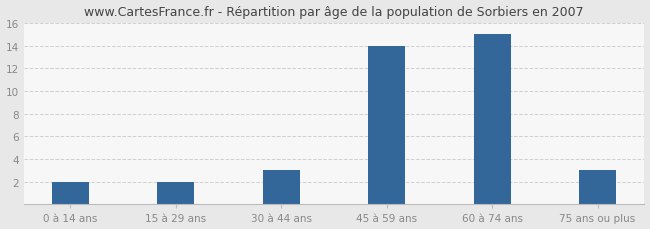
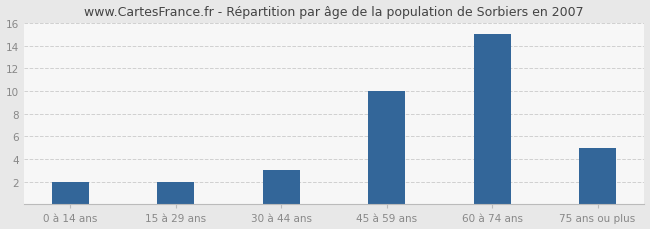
45 à 59 ans: 14 -> 10
75 ans ou plus: 3 -> 5
